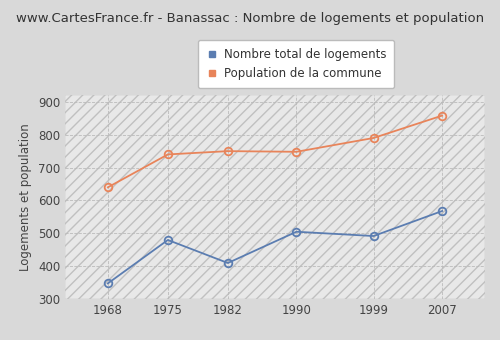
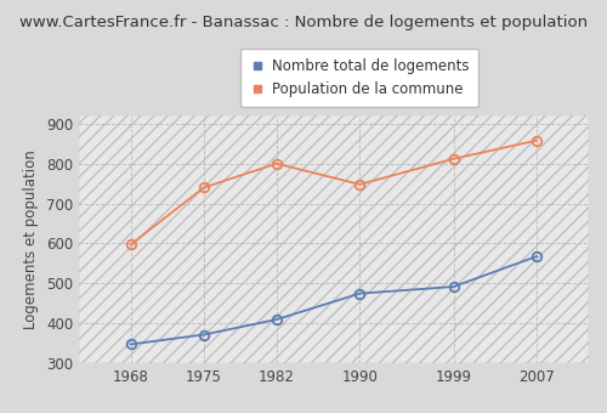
Population de la commune/1968: 640 -> 598
Nombre total de logements/1975: 480 -> 372
Population de la commune/1982: 750 -> 800
Nombre total de logements/1990: 505 -> 475
Population de la commune/1999: 790 -> 812
